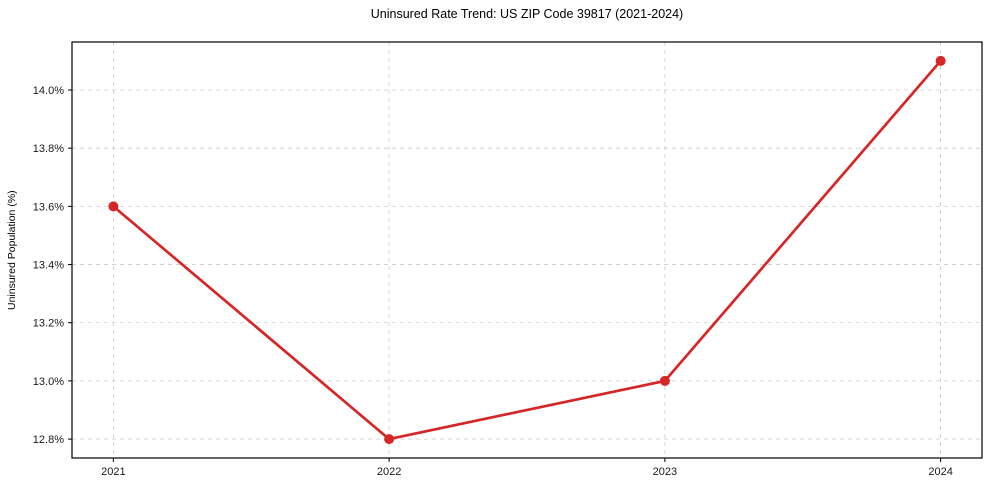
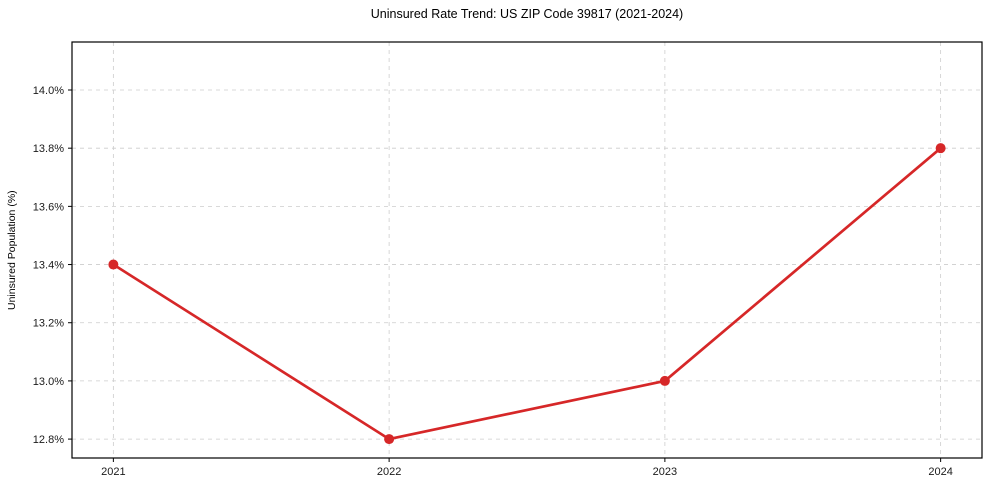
2021: 13.6% -> 13.4%
2024: 14.1% -> 13.8%
